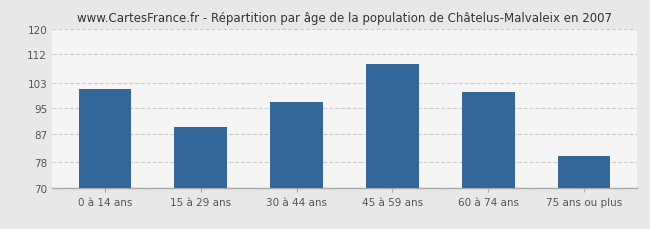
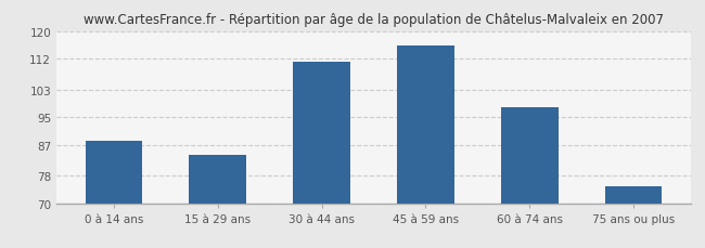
0 à 14 ans: 101 -> 88
15 à 29 ans: 89 -> 84
30 à 44 ans: 97 -> 111
45 à 59 ans: 109 -> 116
60 à 74 ans: 100 -> 98
75 ans ou plus: 80 -> 75
